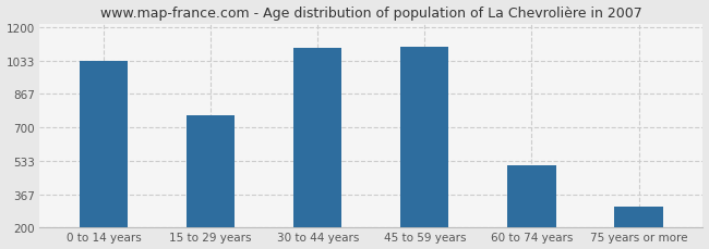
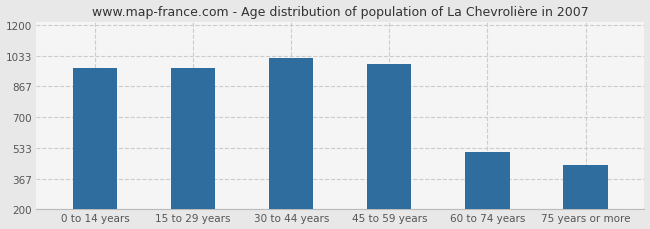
0 to 14 years: 1030 -> 970
15 to 29 years: 760 -> 970
30 to 44 years: 1100 -> 1020
45 to 59 years: 1100 -> 990
75 years or more: 300 -> 440
